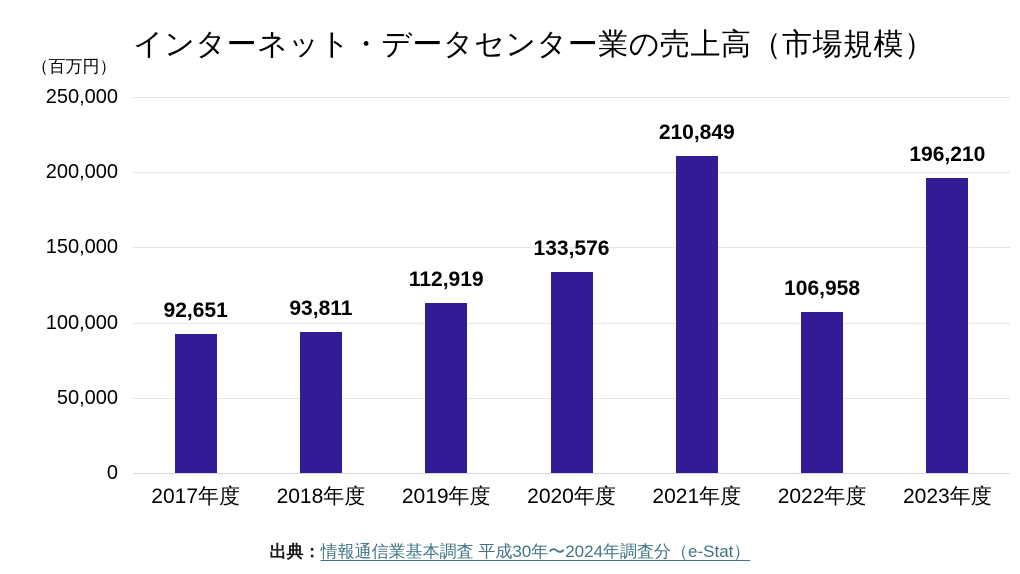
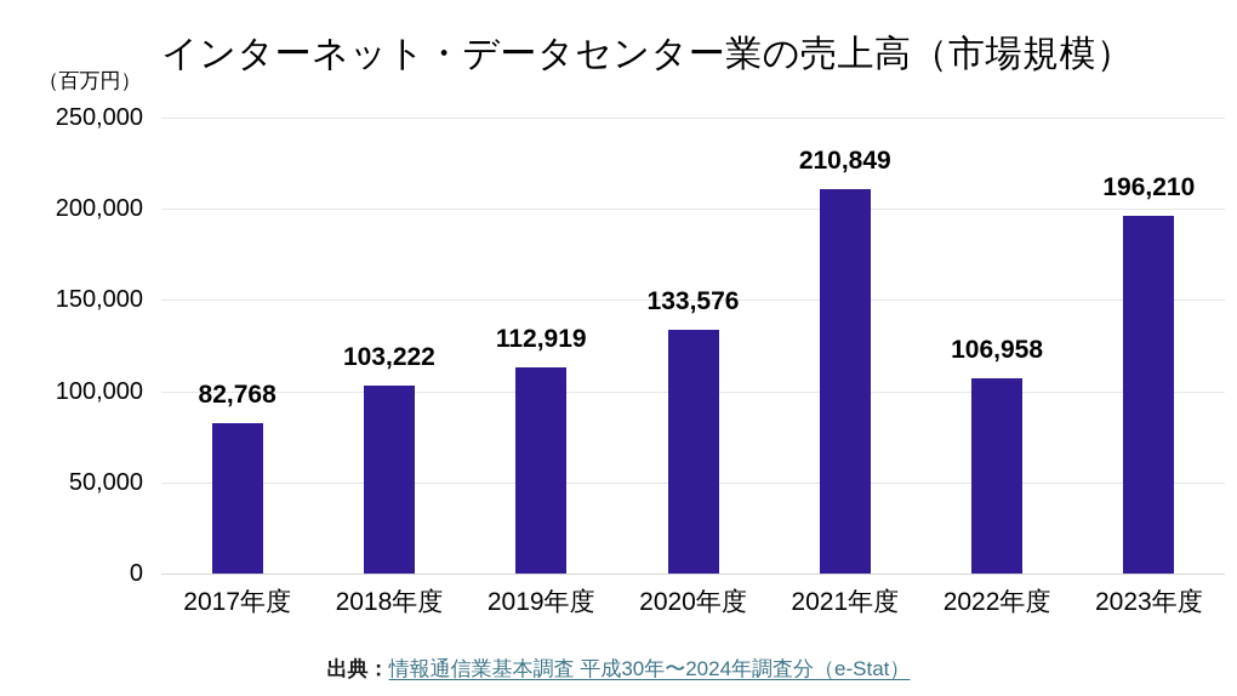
2017年度: 92,651 -> 82,768
2018年度: 93,811 -> 103,222
